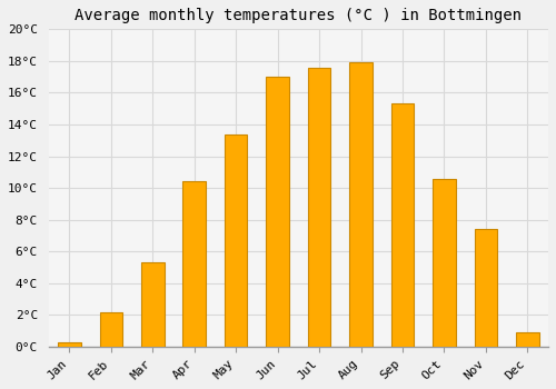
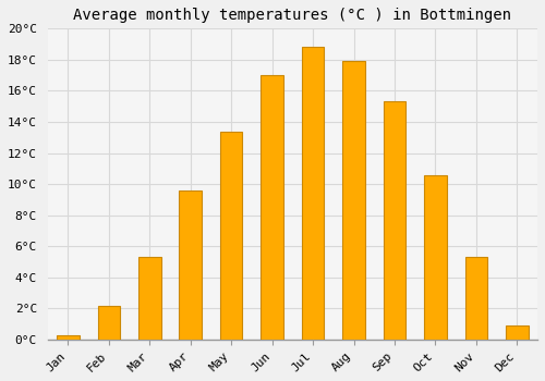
Apr: 10.4°C -> 9.6°C
Jul: 17.6°C -> 18.8°C
Nov: 7.4°C -> 5.3°C
